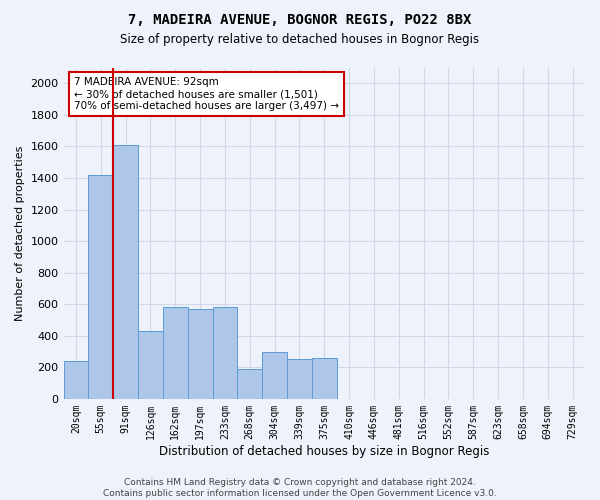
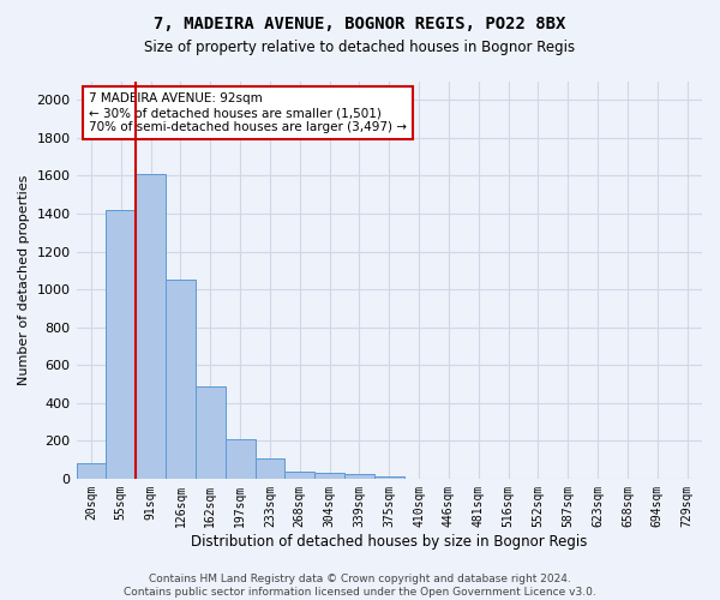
20sqm: 240 -> 80
126sqm: 430 -> 1050
162sqm: 580 -> 490
197sqm: 570 -> 200
233sqm: 580 -> 110
268sqm: 190 -> 40
304sqm: 300 -> 30
339sqm: 250 -> 20
375sqm: 260 -> 10
